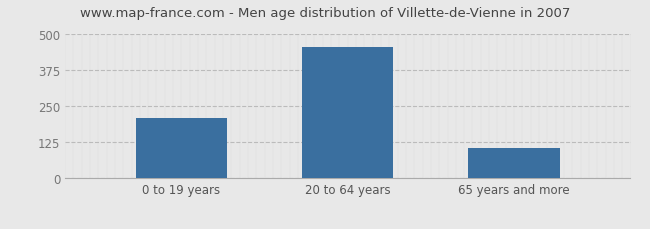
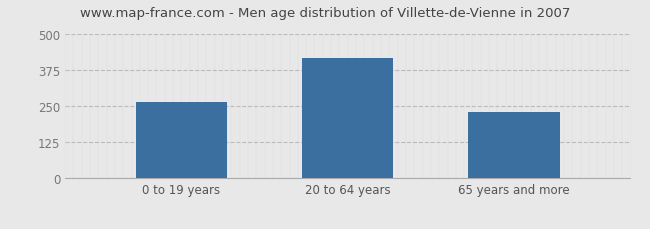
0 to 19 years: 210 -> 265
20 to 64 years: 455 -> 415
65 years and more: 105 -> 230
